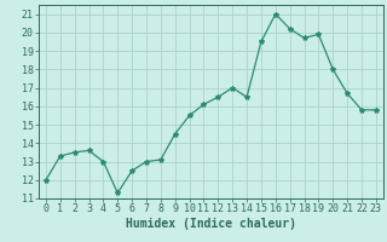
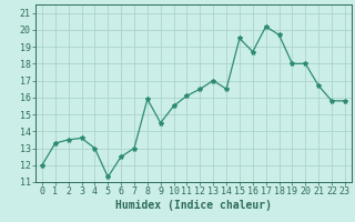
8: 13.1 -> 15.9
16: 21.0 -> 18.7
19: 19.9 -> 18.0
